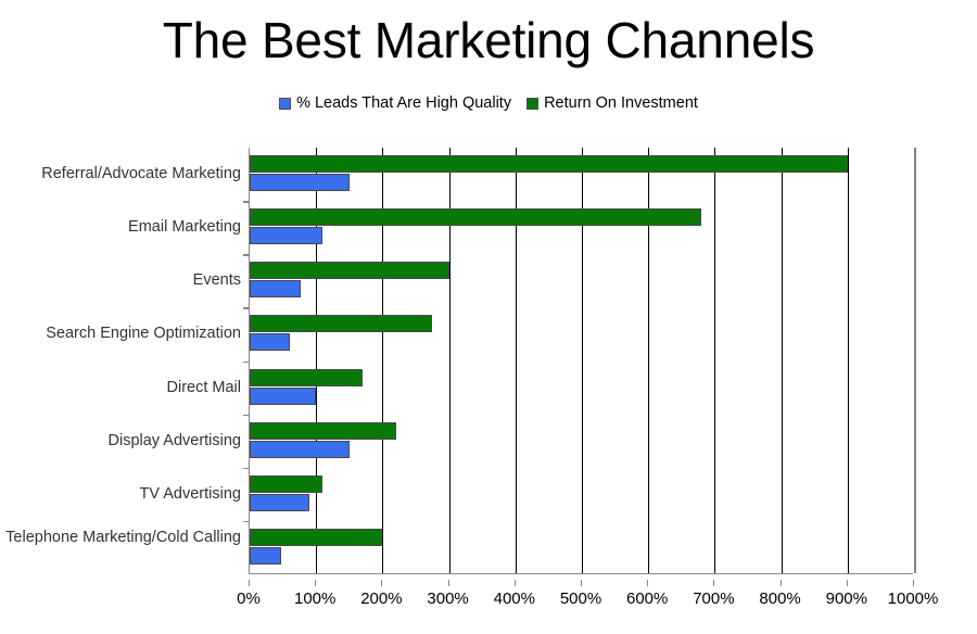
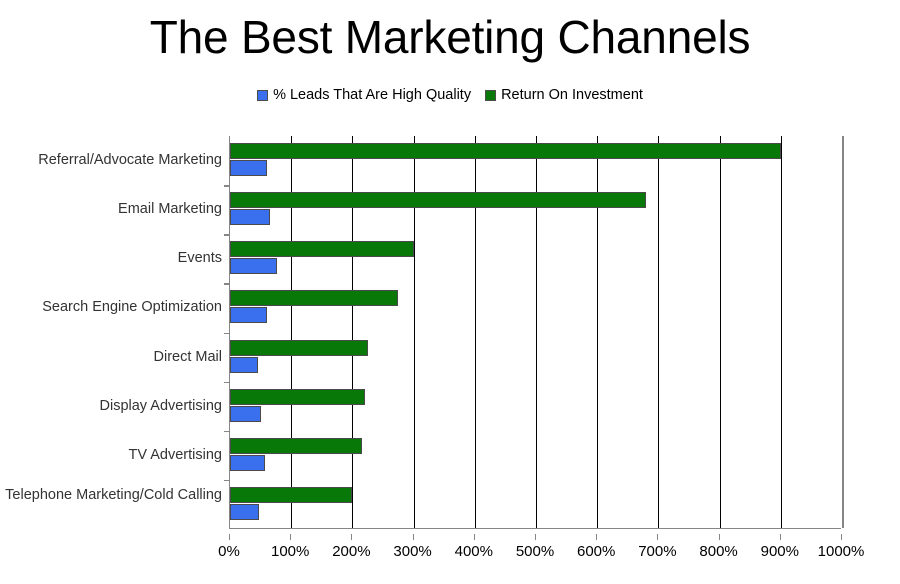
% Leads That Are High Quality/Referral/Advocate Marketing: 150% -> 60%
% Leads That Are High Quality/Email Marketing: 110% -> 60%
% Leads That Are High Quality/Direct Mail: 100% -> 40%
Return On Investment/Direct Mail: 170% -> 220%
% Leads That Are High Quality/Display Advertising: 150% -> 50%
% Leads That Are High Quality/TV Advertising: 90% -> 60%
Return On Investment/TV Advertising: 110% -> 220%
